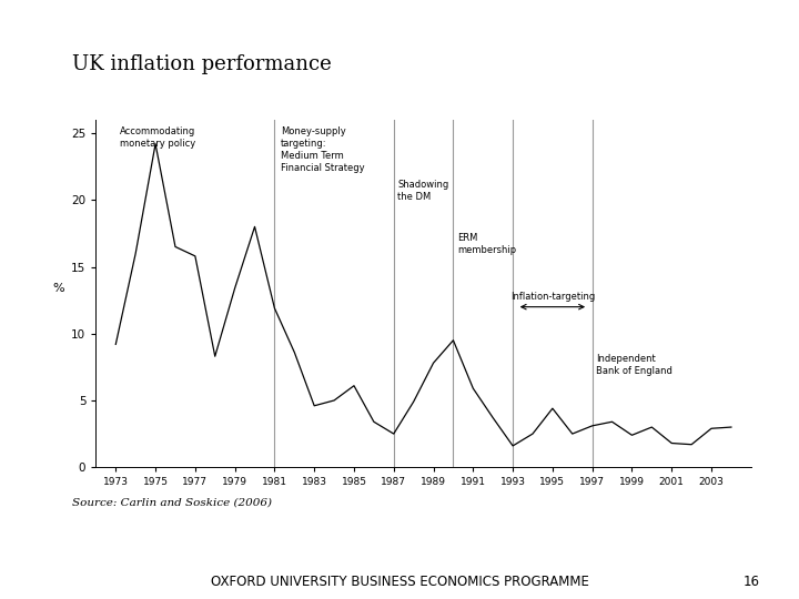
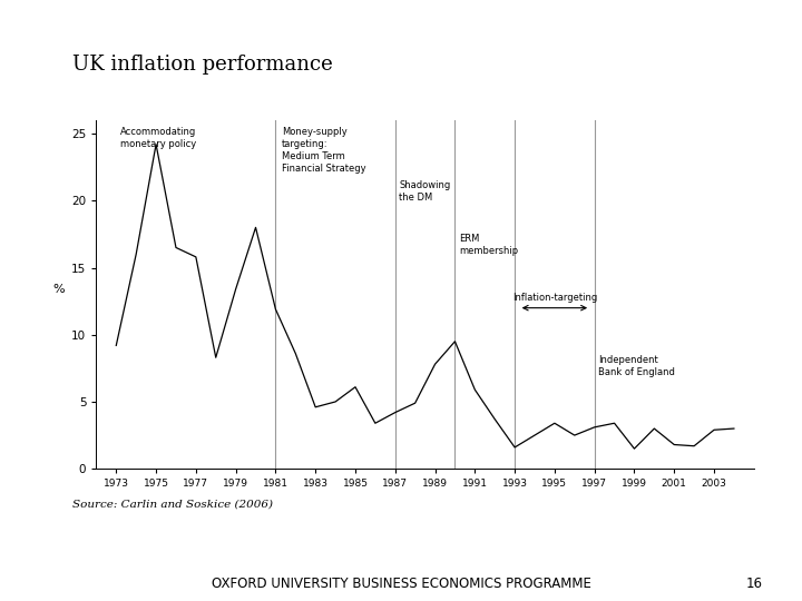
1987: 2.5 -> 4.2
1995: 4.4 -> 3.4
1999: 2.4 -> 1.5
